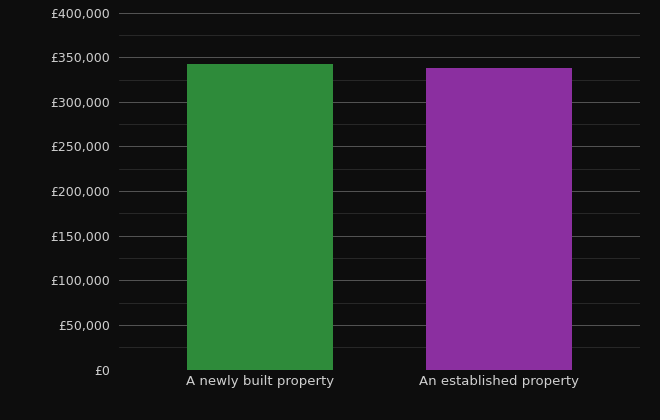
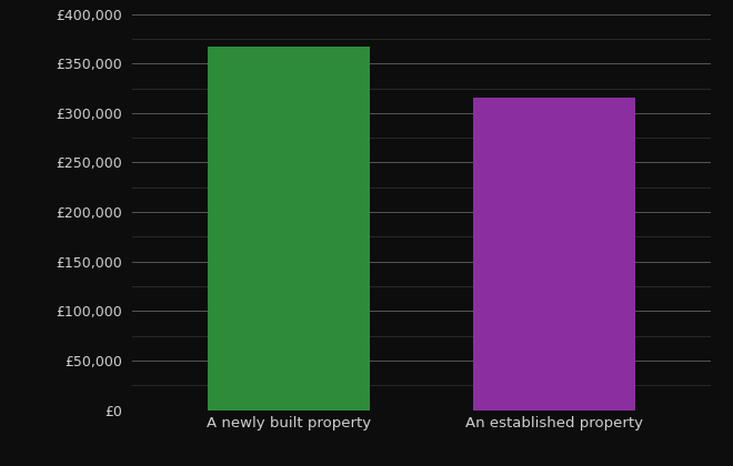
A newly built property: £342,000 -> £367,000
An established property: £338,000 -> £315,000
